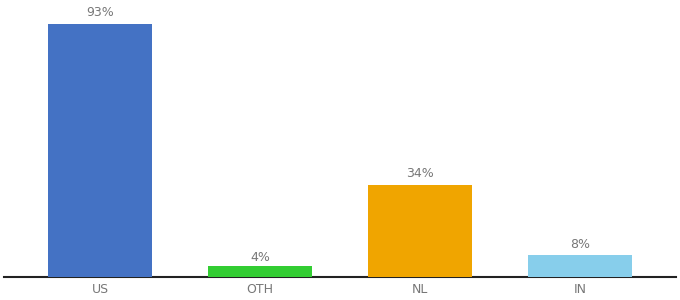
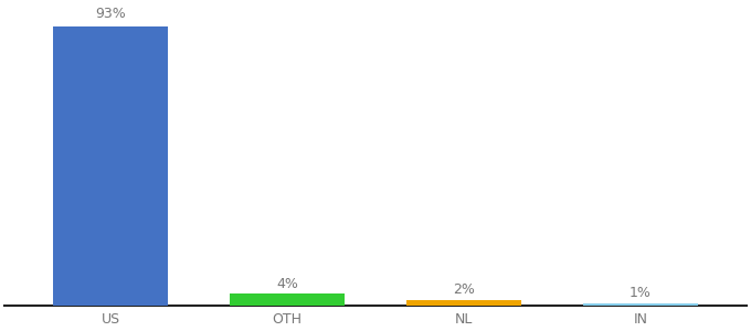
NL: 34% -> 2%
IN: 8% -> 1%
